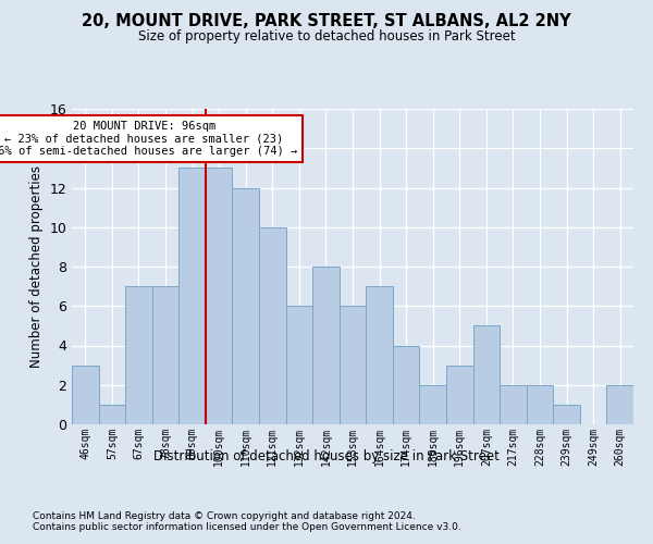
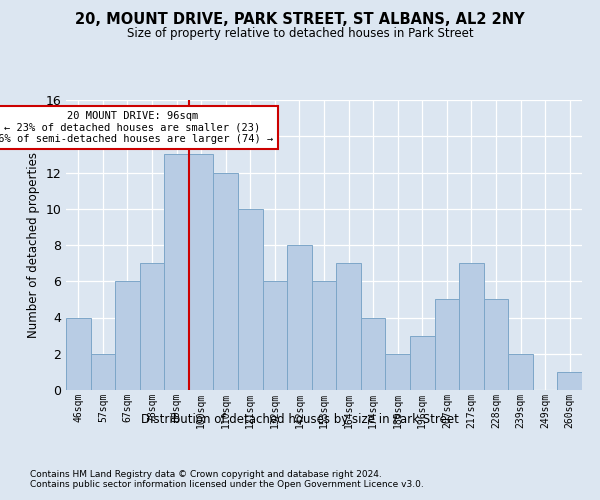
46sqm: 3 -> 4
57sqm: 1 -> 2
67sqm: 7 -> 6
217sqm: 2 -> 7
228sqm: 2 -> 5
239sqm: 1 -> 2
260sqm: 2 -> 1
